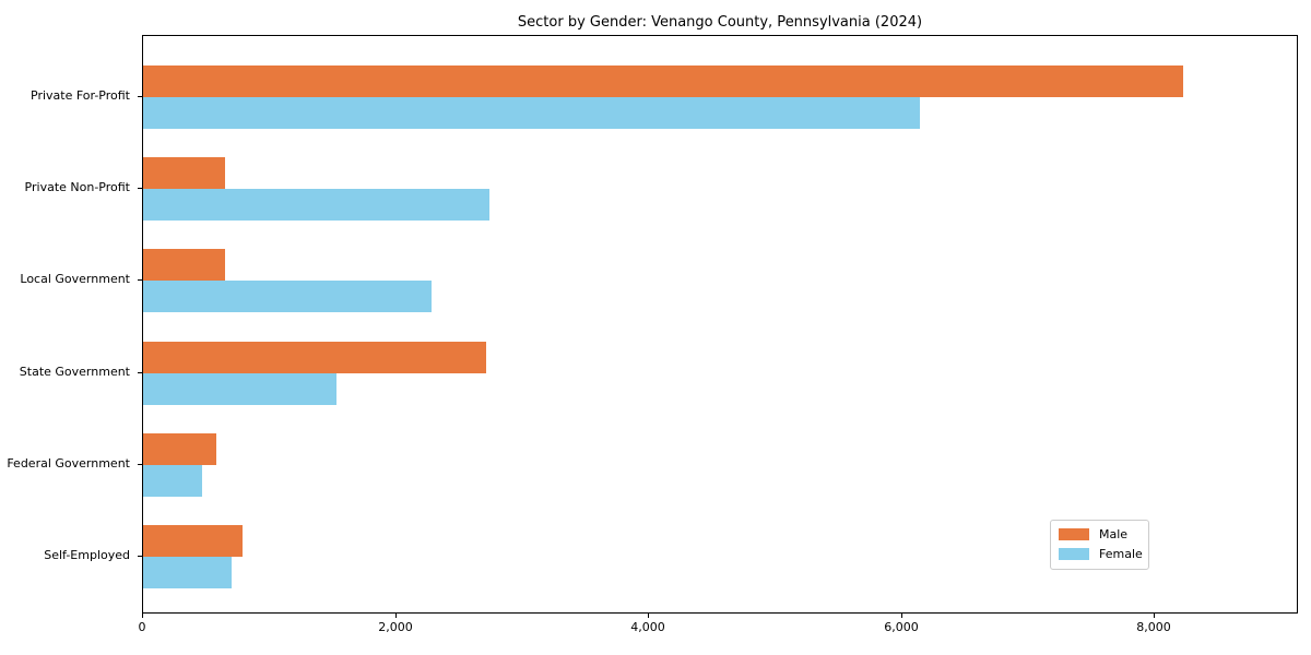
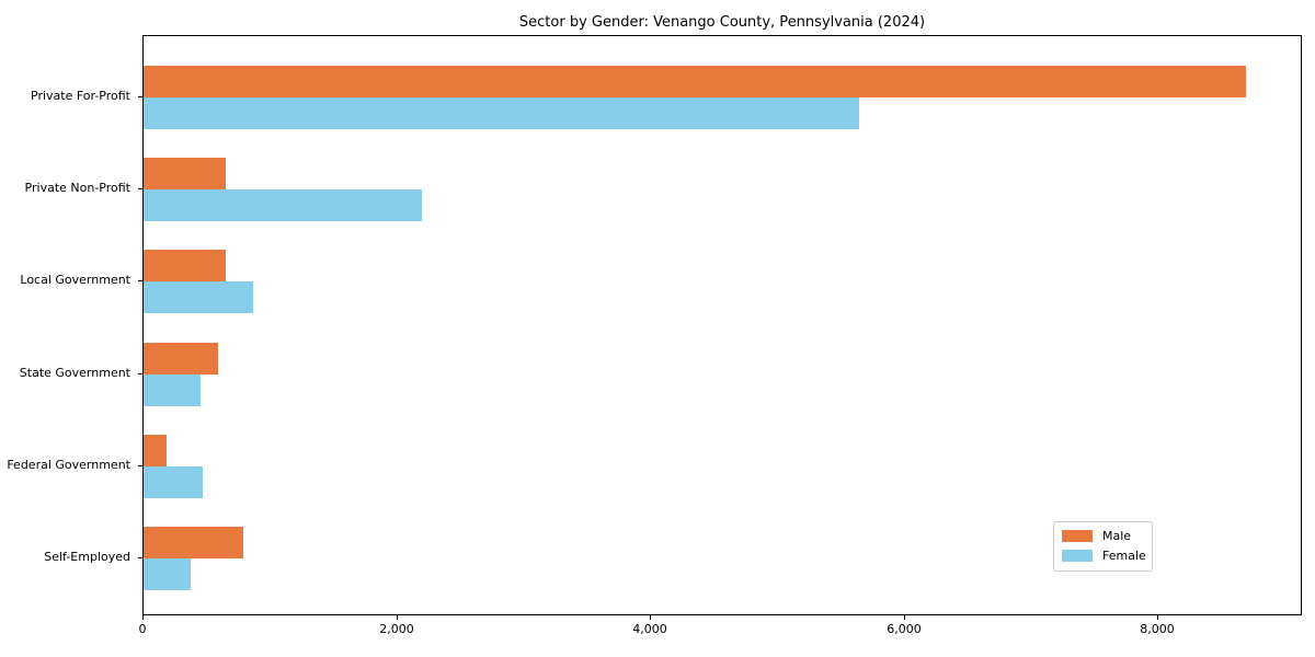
Male/Private For-Profit: 8220 -> 8690
Female/Private For-Profit: 6140 -> 5640
Female/Private Non-Profit: 2740 -> 2190
Female/Local Government: 2280 -> 860
Male/State Government: 2710 -> 590
Female/State Government: 1530 -> 450
Male/Federal Government: 580 -> 180
Female/Self-Employed: 700 -> 370
